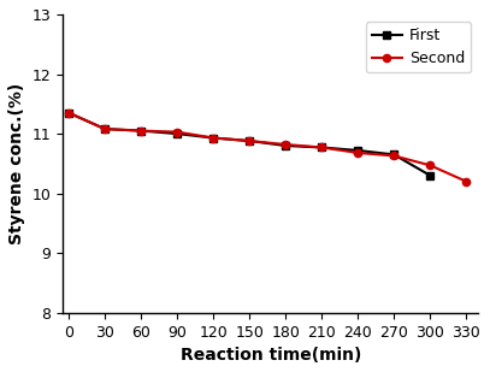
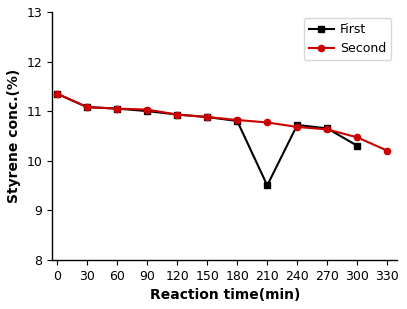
First/210: 10.77 -> 9.50
